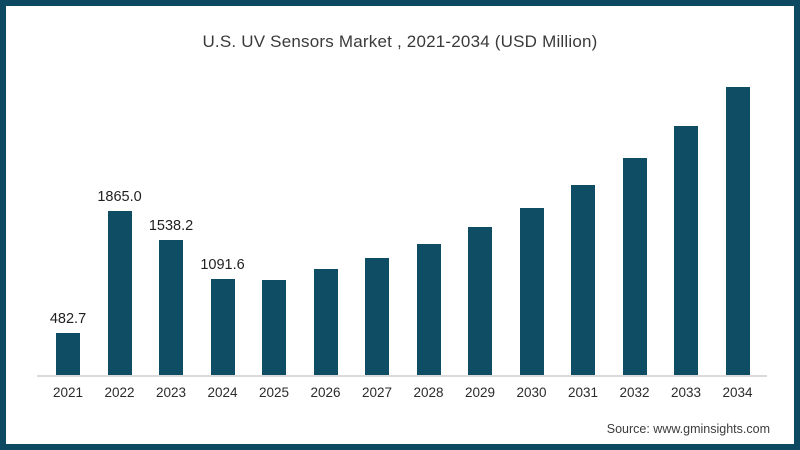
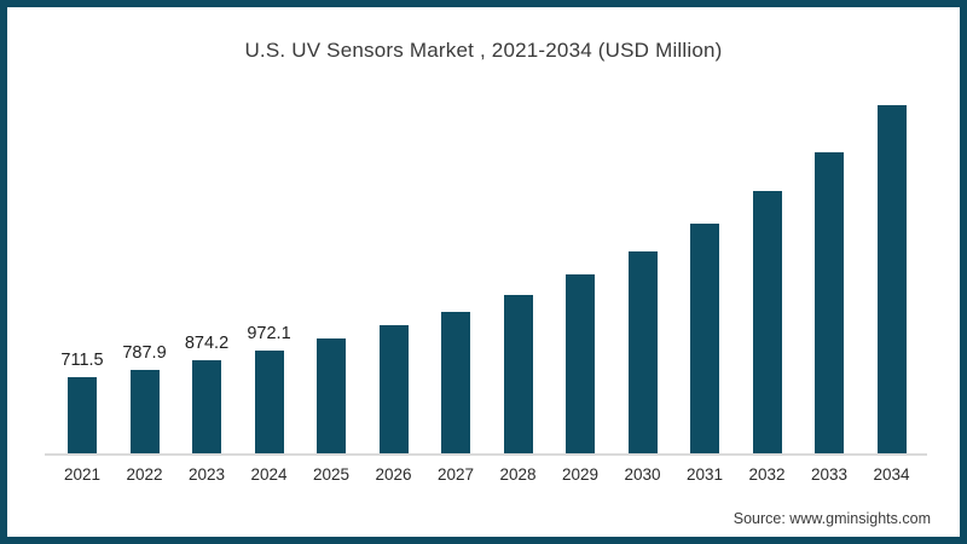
2021: 482.7 -> 711.5
2022: 1865.0 -> 787.9
2023: 1538.2 -> 874.2
2024: 1091.6 -> 972.1
